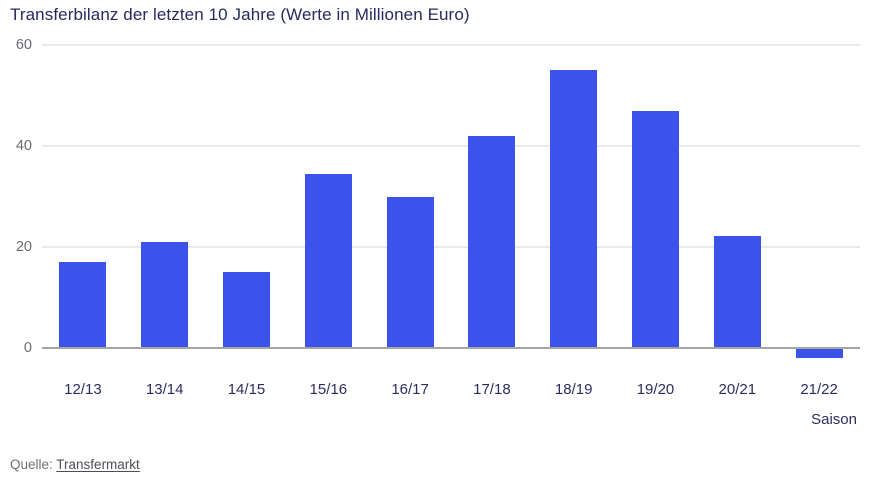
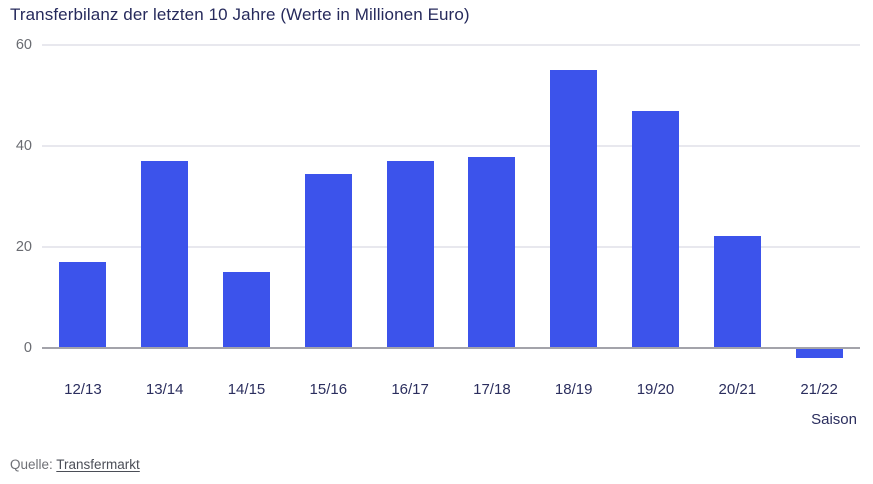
13/14: 21 -> 37
16/17: 30 -> 37
17/18: 42 -> 38
